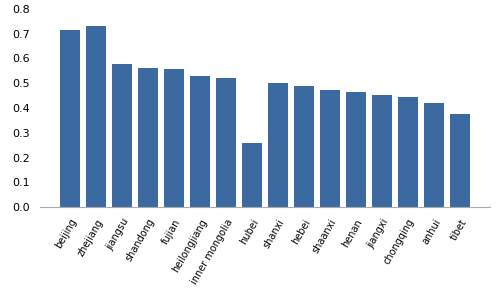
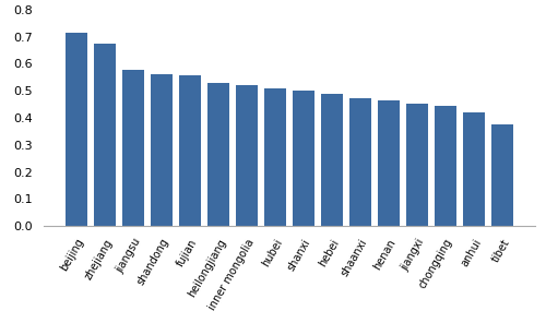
zhejiang: 0.730 -> 0.675
hubei: 0.260 -> 0.508
